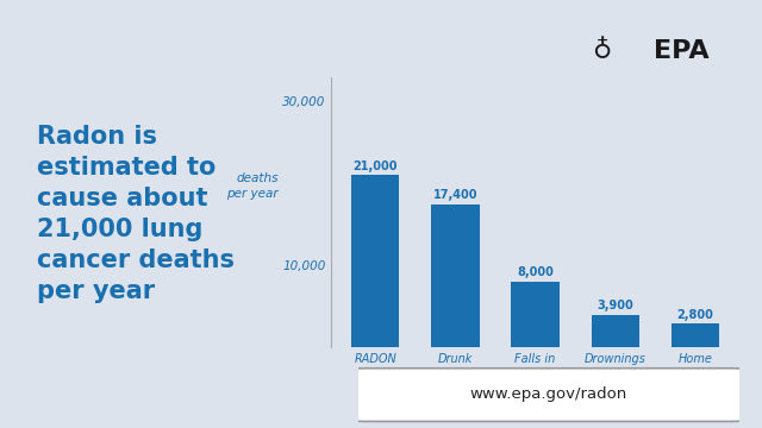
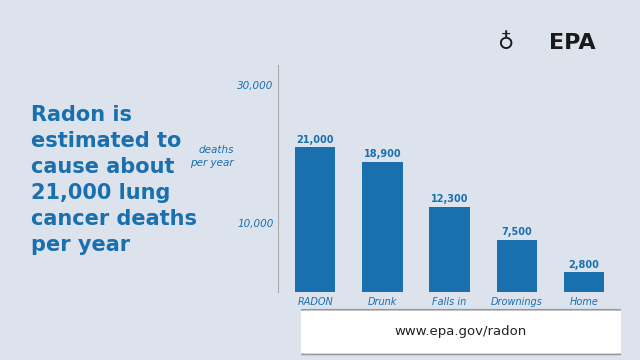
Drunk Driving: 17,400 -> 18,900
Falls in the Home: 8,000 -> 12,300
Drownings: 3,900 -> 7,500
